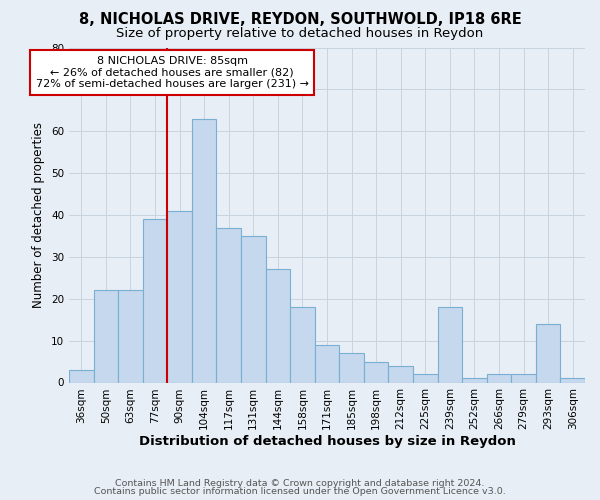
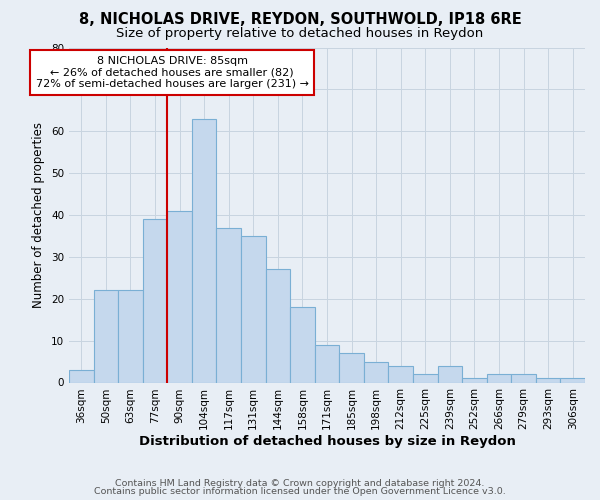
239sqm: 18 -> 4
293sqm: 14 -> 1
